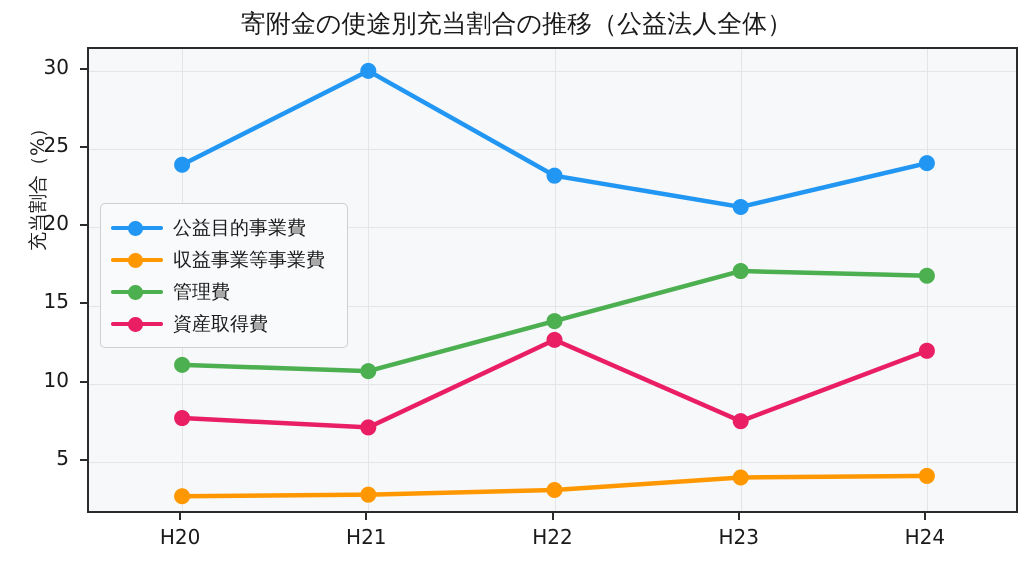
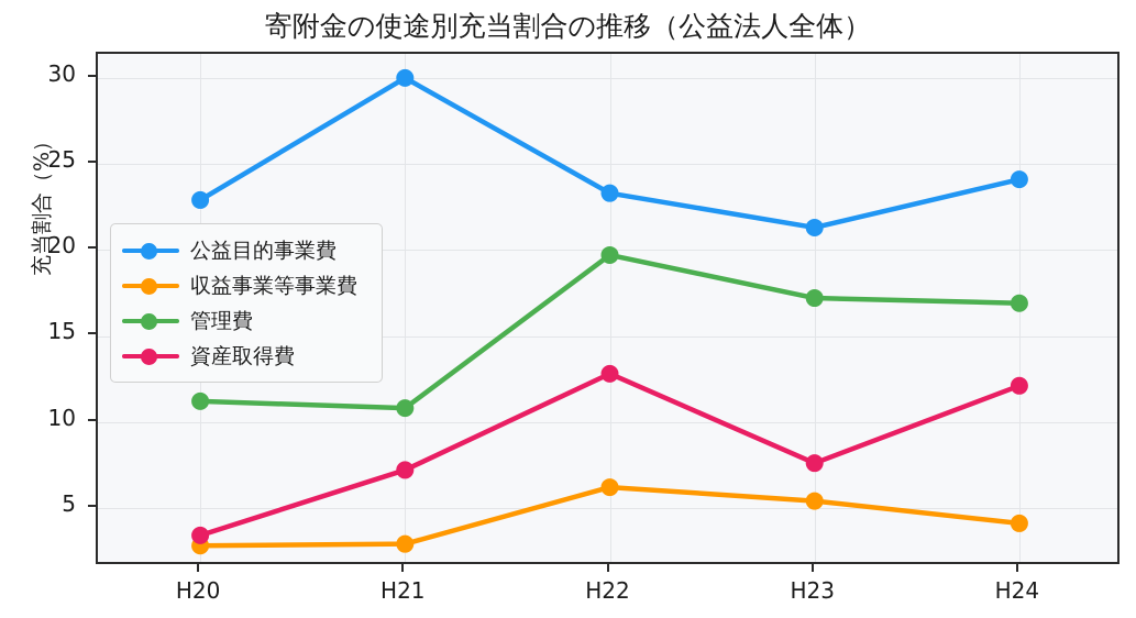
公益目的事業費/H20: 24.0 -> 22.9
資産取得費/H20: 7.8 -> 3.4
収益事業等事業費/H22: 3.2 -> 6.2
管理費/H22: 14.0 -> 19.7
収益事業等事業費/H23: 4.0 -> 5.4
